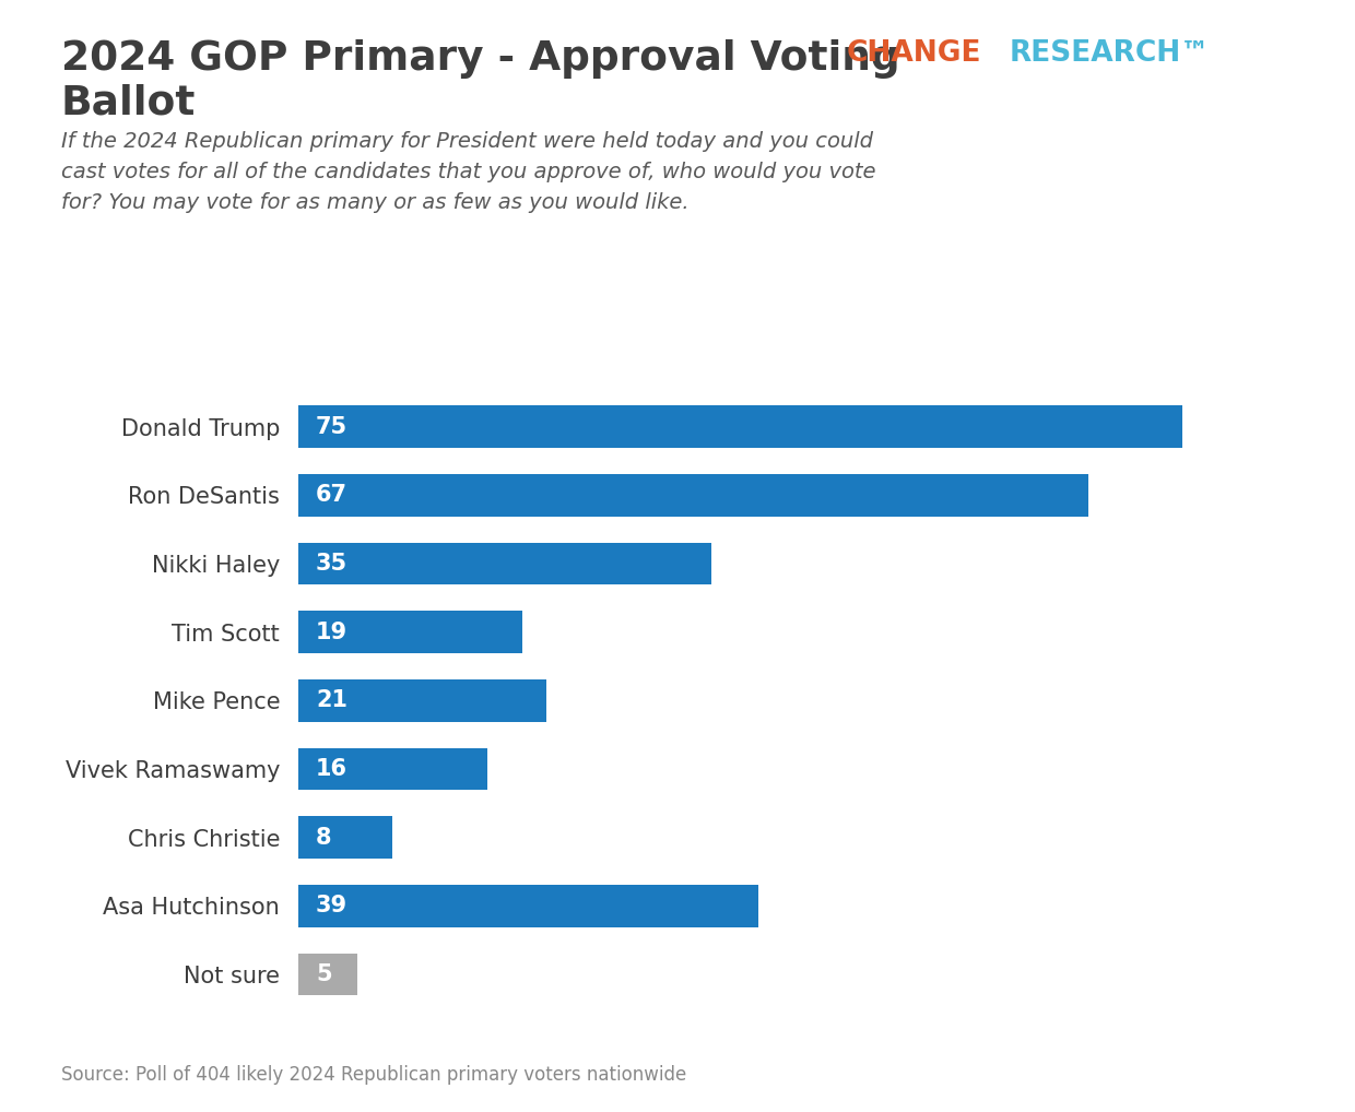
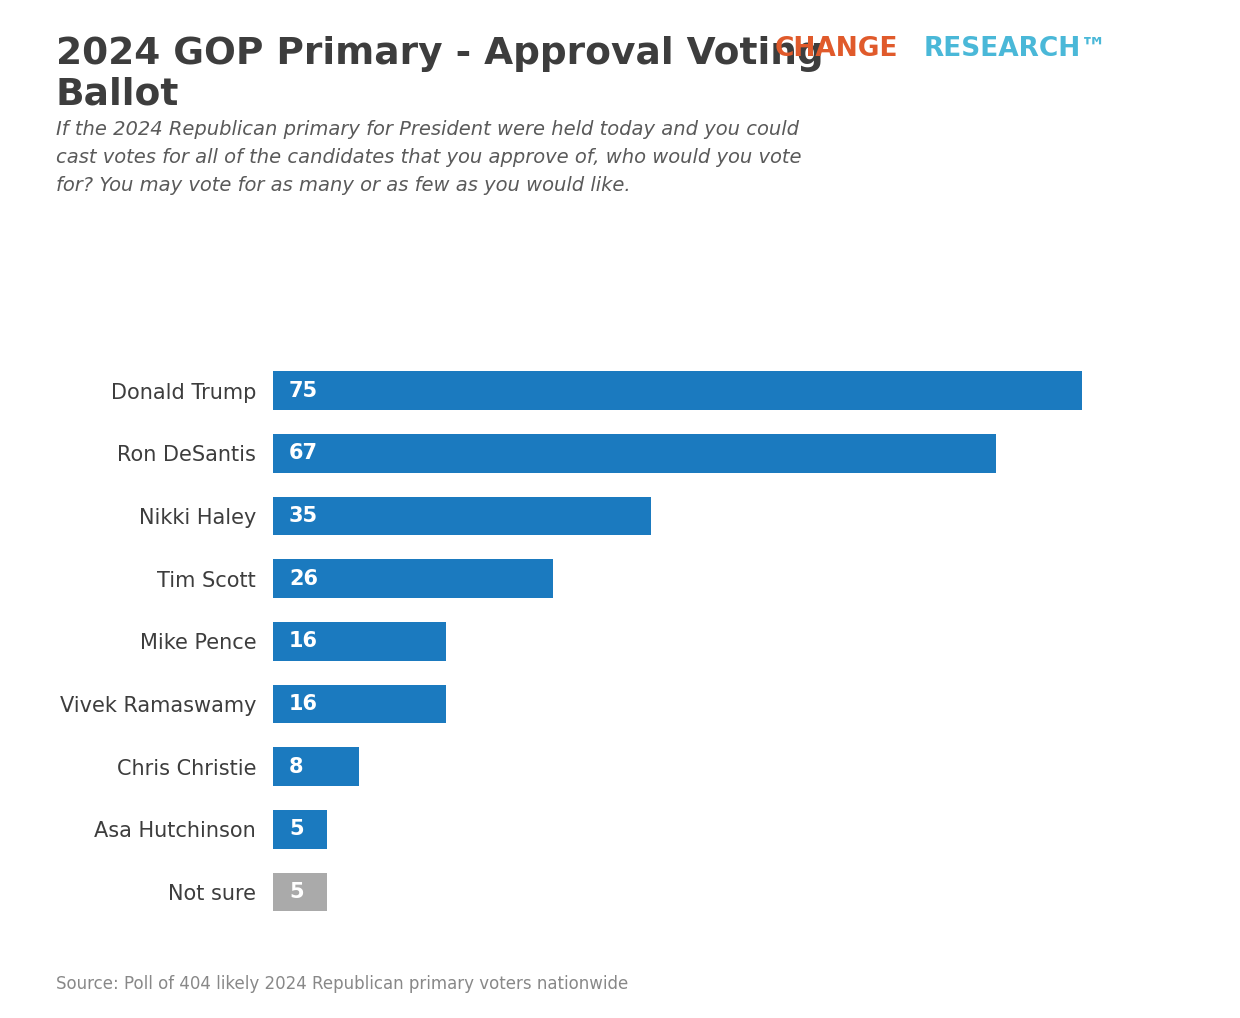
Tim Scott: 19 -> 26
Mike Pence: 21 -> 16
Asa Hutchinson: 39 -> 5
